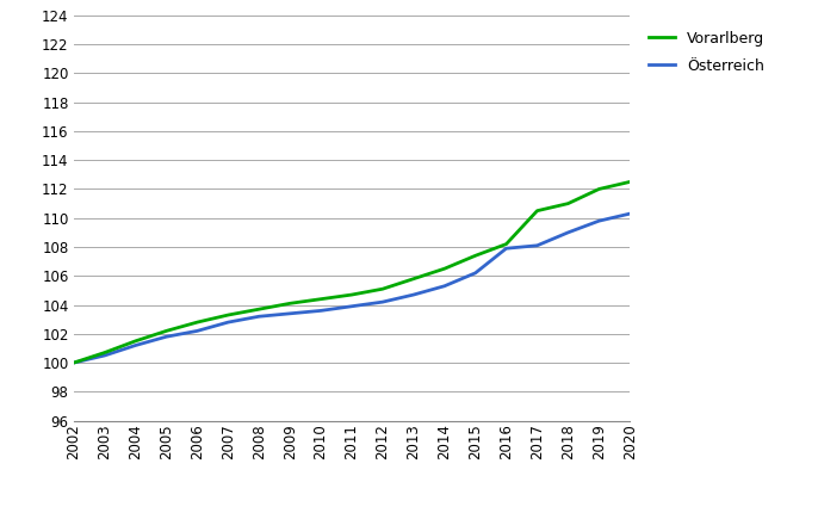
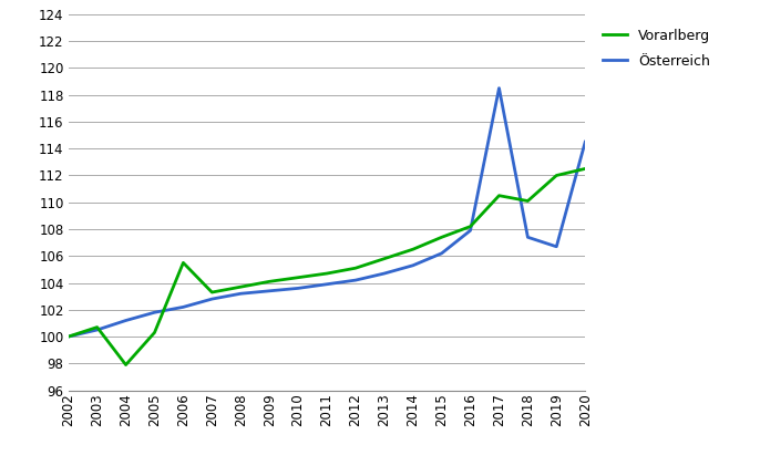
Vorarlberg/2004: 101.5 -> 97.9
Vorarlberg/2005: 102.2 -> 100.3
Vorarlberg/2006: 102.8 -> 105.5
Österreich/2017: 108.1 -> 118.5
Vorarlberg/2018: 111.0 -> 110.1
Österreich/2018: 109.0 -> 107.4
Österreich/2019: 109.8 -> 106.7
Österreich/2020: 110.3 -> 114.5
